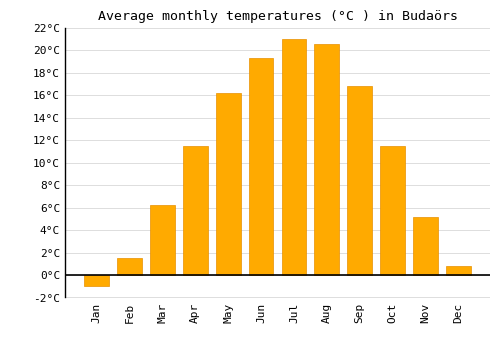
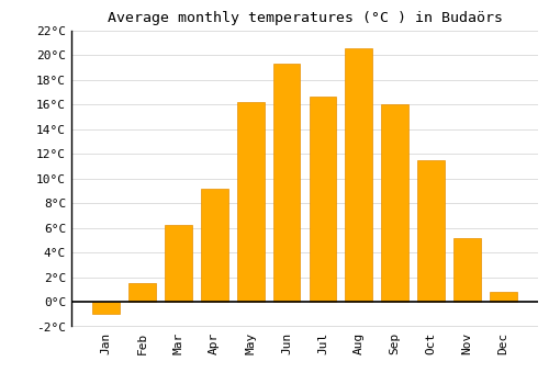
Apr: 11.5°C -> 9.2°C
Jul: 21.0°C -> 16.7°C
Sep: 16.8°C -> 16.0°C
